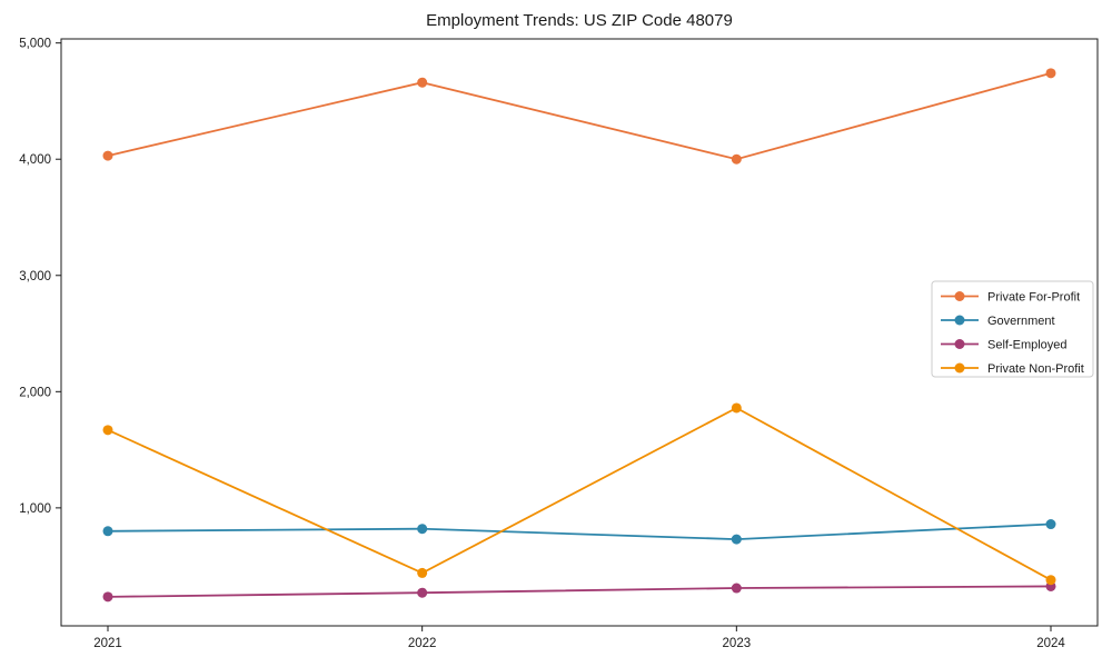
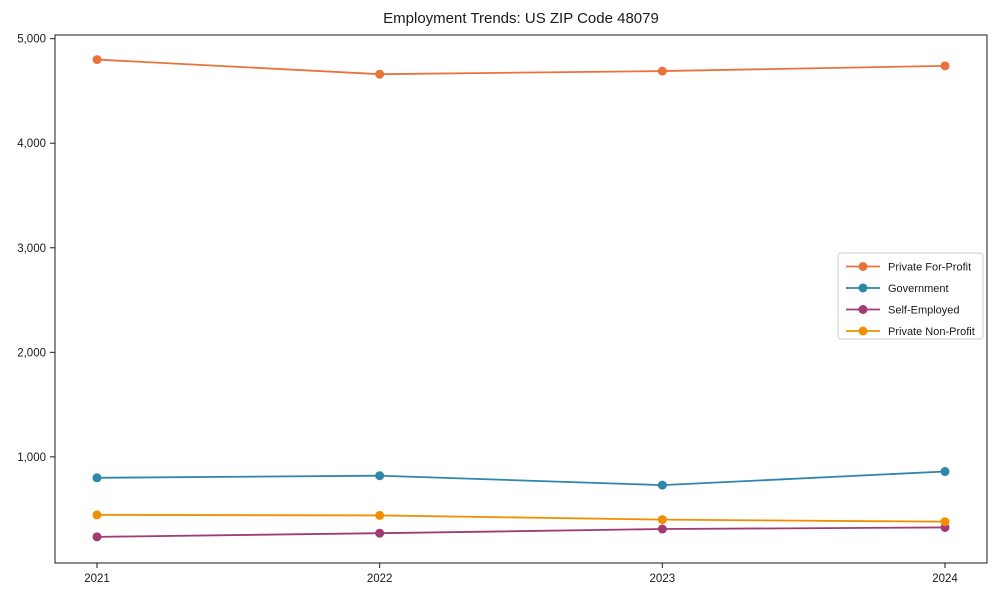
Private For-Profit/2021: 4030 -> 4800
Private Non-Profit/2021: 1670 -> 440
Private For-Profit/2023: 4000 -> 4690
Private Non-Profit/2023: 1860 -> 400
